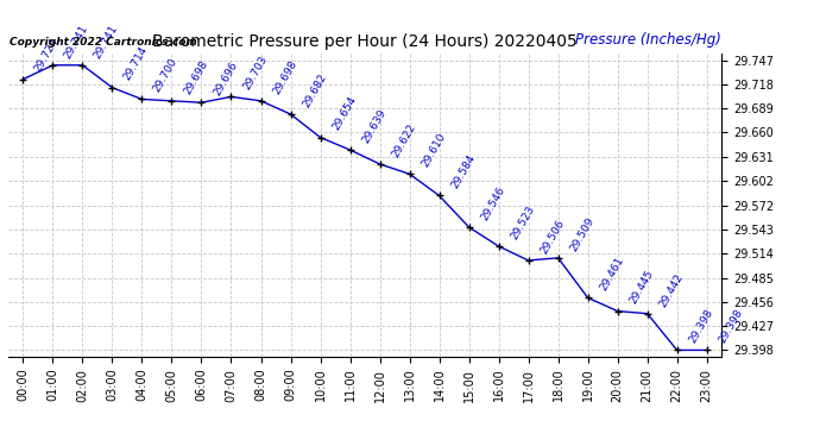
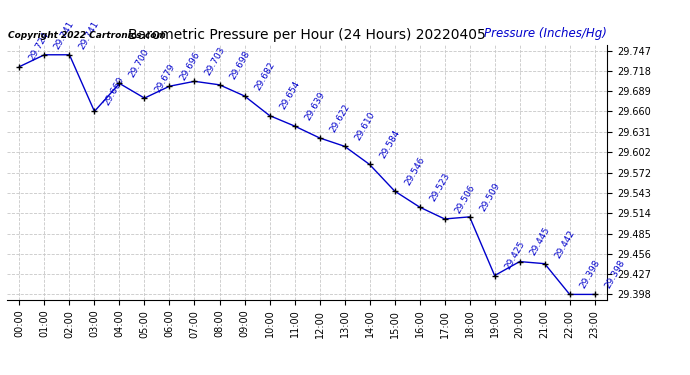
03:00: 29.714 -> 29.660
05:00: 29.698 -> 29.679
19:00: 29.461 -> 29.425
